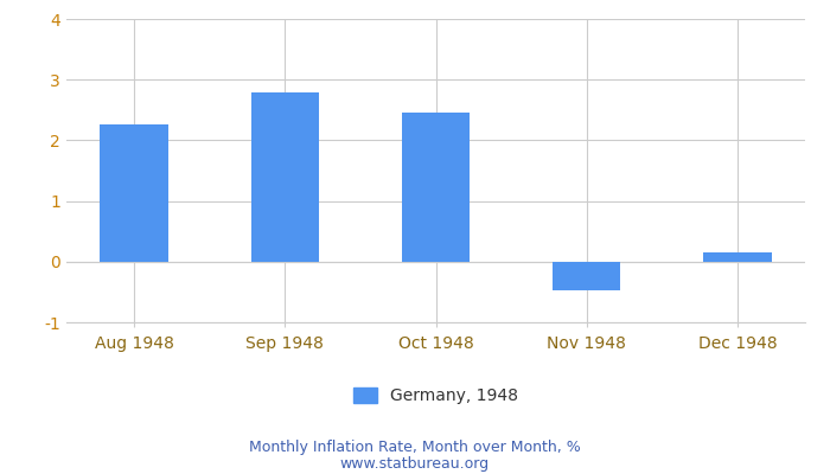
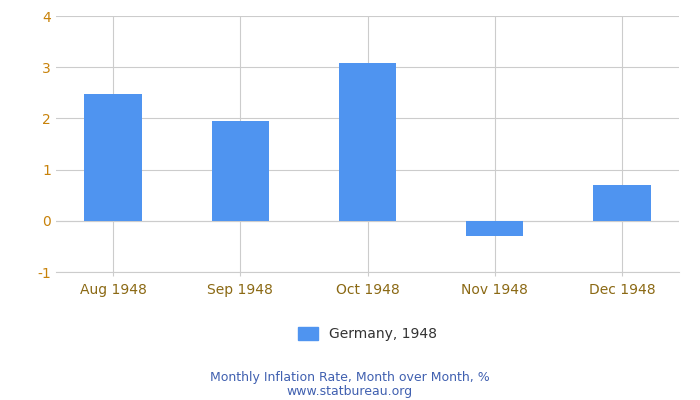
Aug 1948: 2.26 -> 2.47
Sep 1948: 2.78 -> 1.94
Oct 1948: 2.46 -> 3.08
Nov 1948: -0.48 -> -0.30
Dec 1948: 0.16 -> 0.69
